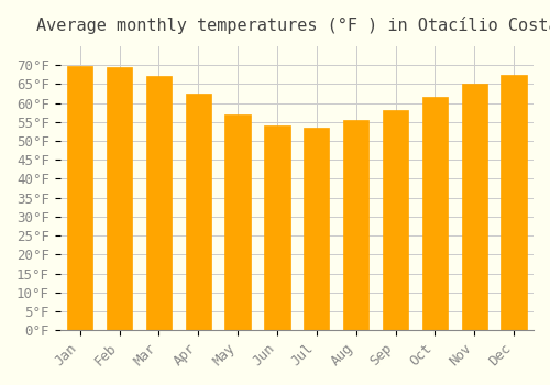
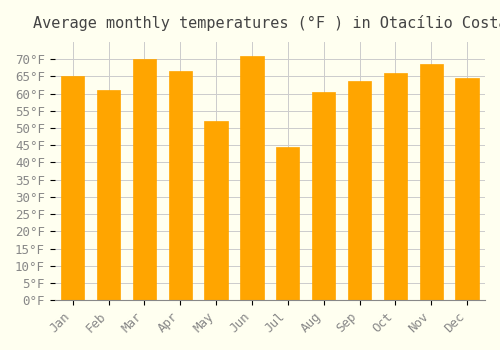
Jan: 69.8°F -> 65.0°F
Feb: 69.5°F -> 61.0°F
Mar: 67.0°F -> 70.0°F
Apr: 62.5°F -> 66.5°F
May: 57.0°F -> 52.0°F
Jun: 54.0°F -> 71.0°F
Jul: 53.5°F -> 44.5°F
Aug: 55.5°F -> 60.5°F
Sep: 58.0°F -> 63.5°F
Oct: 61.5°F -> 66.0°F
Nov: 65.0°F -> 68.5°F
Dec: 67.5°F -> 64.5°F
